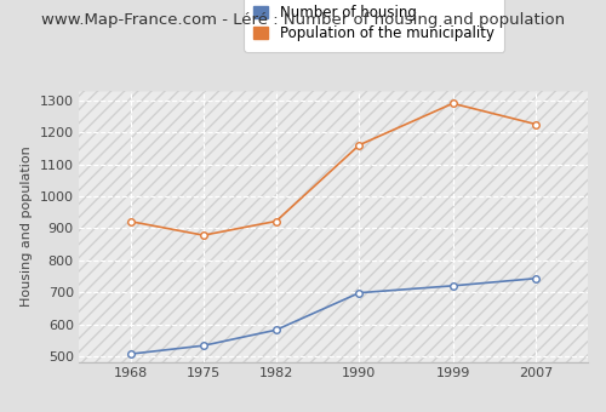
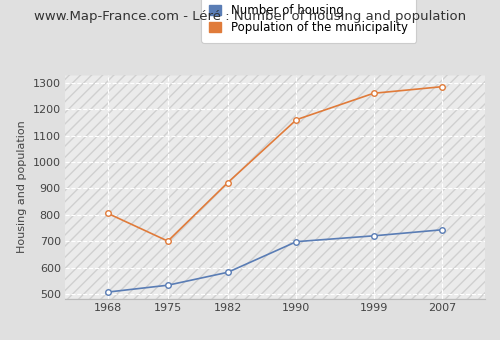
Population of the municipality/1968: 921 -> 805
Population of the municipality/1975: 878 -> 700
Population of the municipality/1999: 1290 -> 1260
Population of the municipality/2007: 1225 -> 1285
